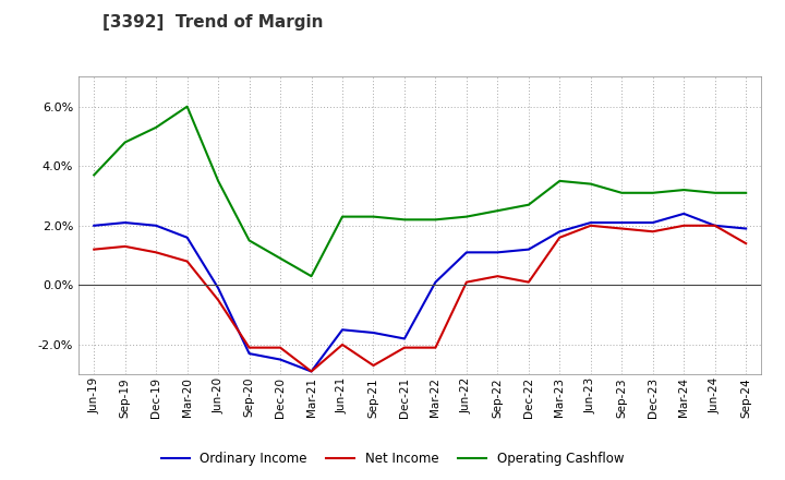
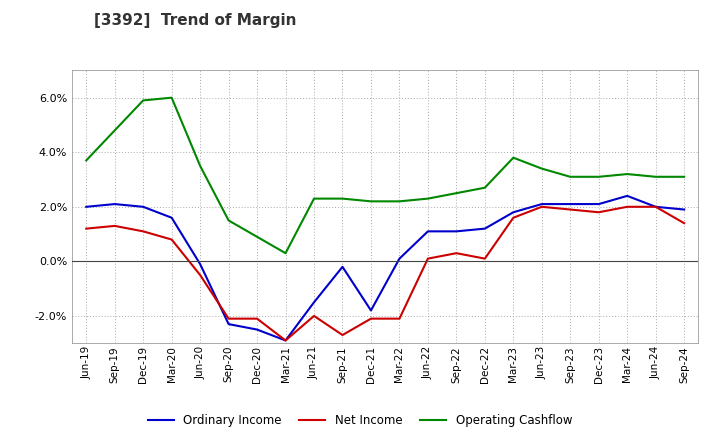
Operating Cashflow/Dec-19: 5.3% -> 5.9%
Ordinary Income/Sep-21: -1.6% -> -0.2%
Operating Cashflow/Mar-23: 3.5% -> 3.8%
